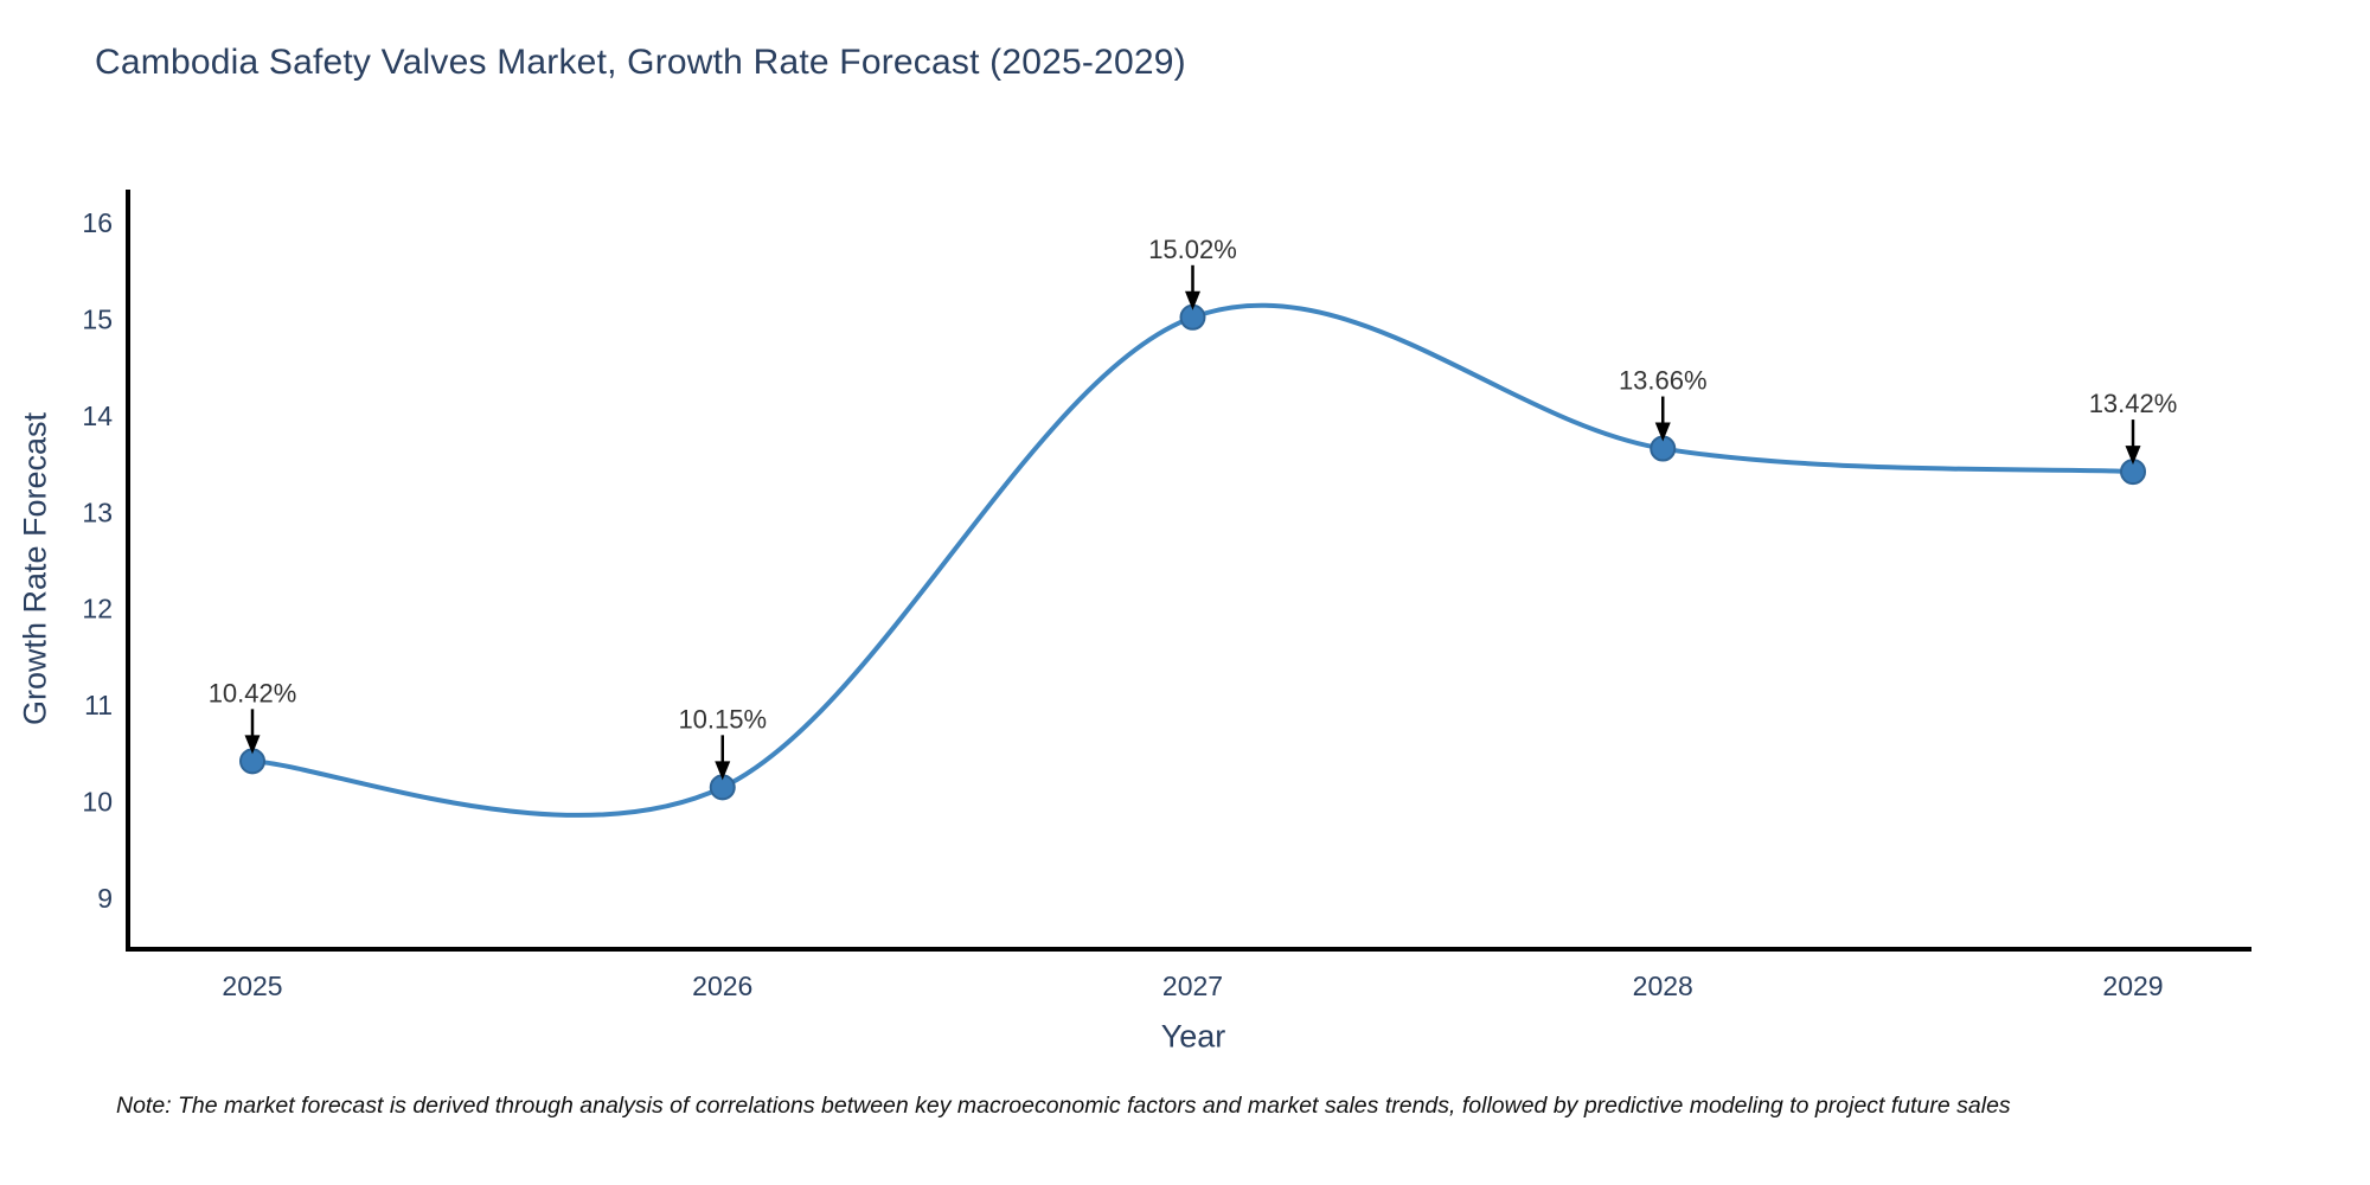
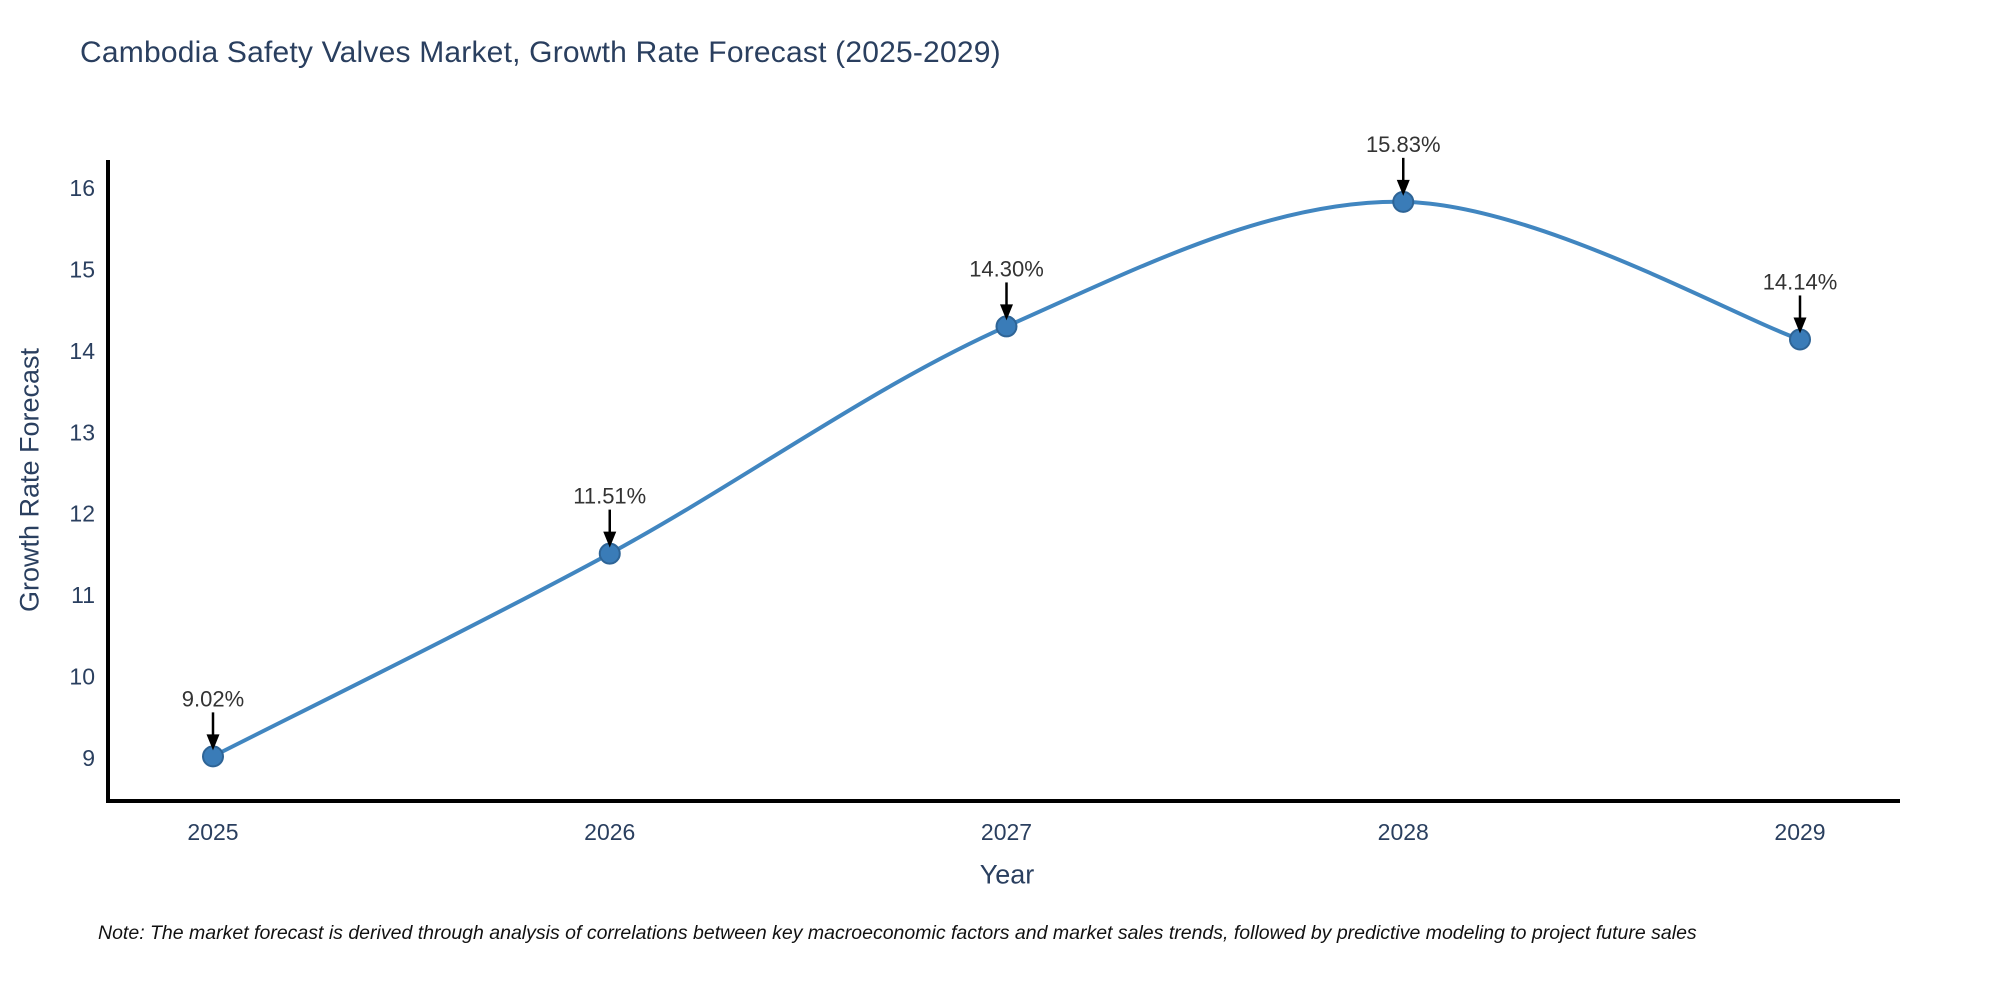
2025: 10.42% -> 9.02%
2026: 10.15% -> 11.51%
2027: 15.02% -> 14.30%
2028: 13.66% -> 15.83%
2029: 13.42% -> 14.14%
